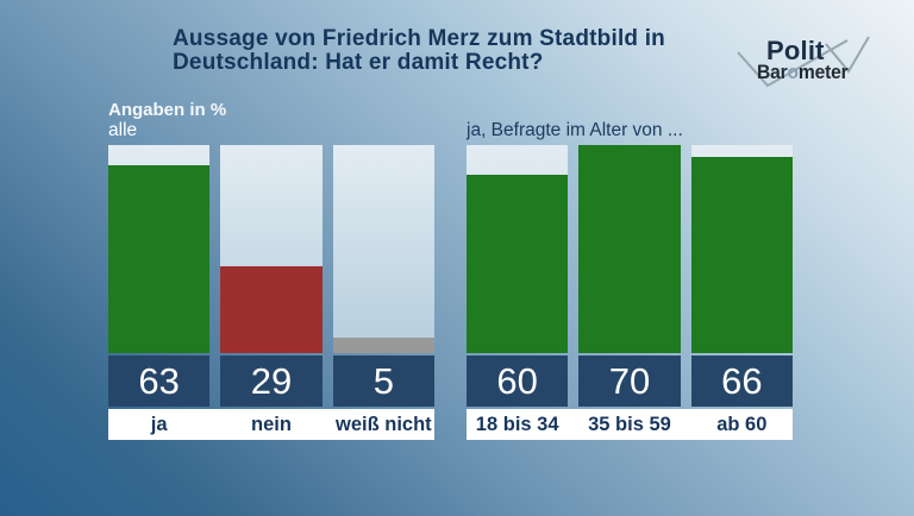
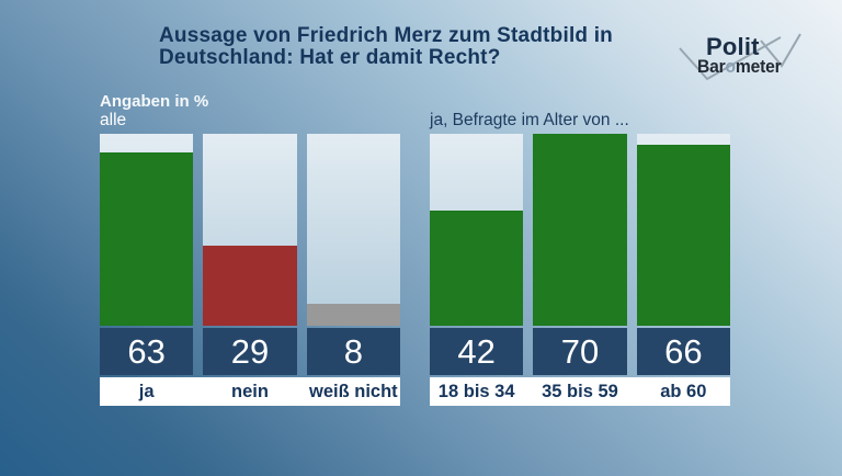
alle/weiß nicht: 5 -> 8
ja, Befragte im Alter von .../18 bis 34: 60 -> 42
